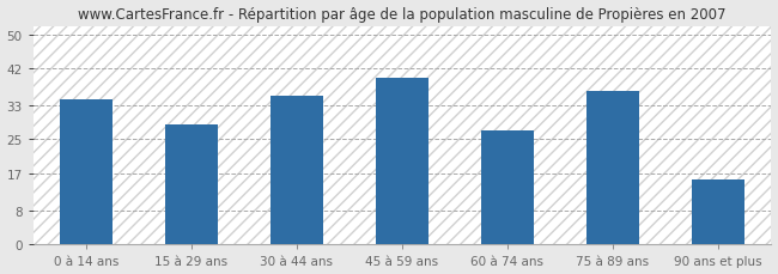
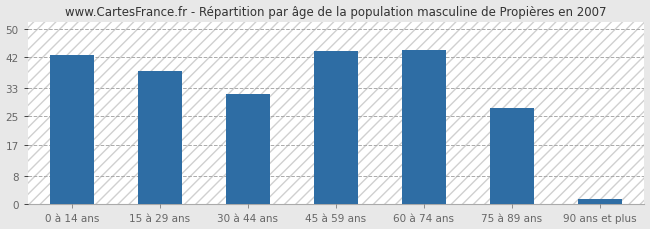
0 à 14 ans: 34.5 -> 42.5
15 à 29 ans: 28.5 -> 38.0
30 à 44 ans: 35.5 -> 31.5
45 à 59 ans: 39.5 -> 43.5
60 à 74 ans: 27.0 -> 44.0
75 à 89 ans: 36.5 -> 27.5
90 ans et plus: 15.5 -> 1.5
